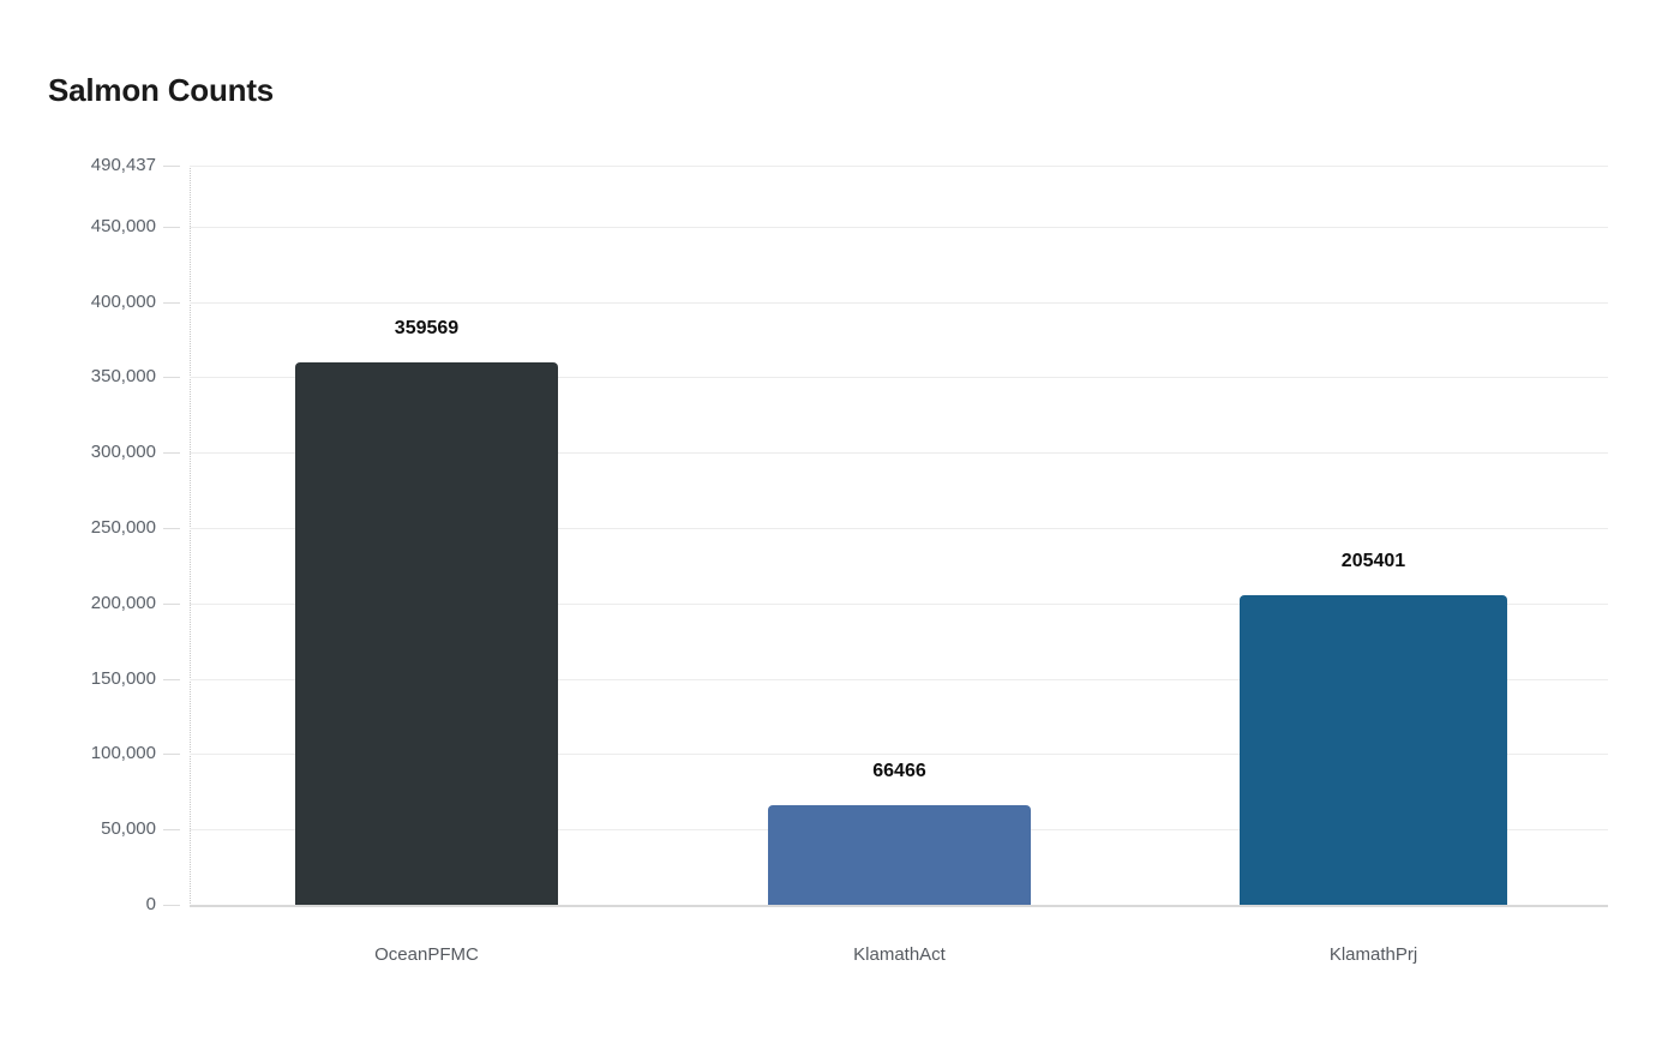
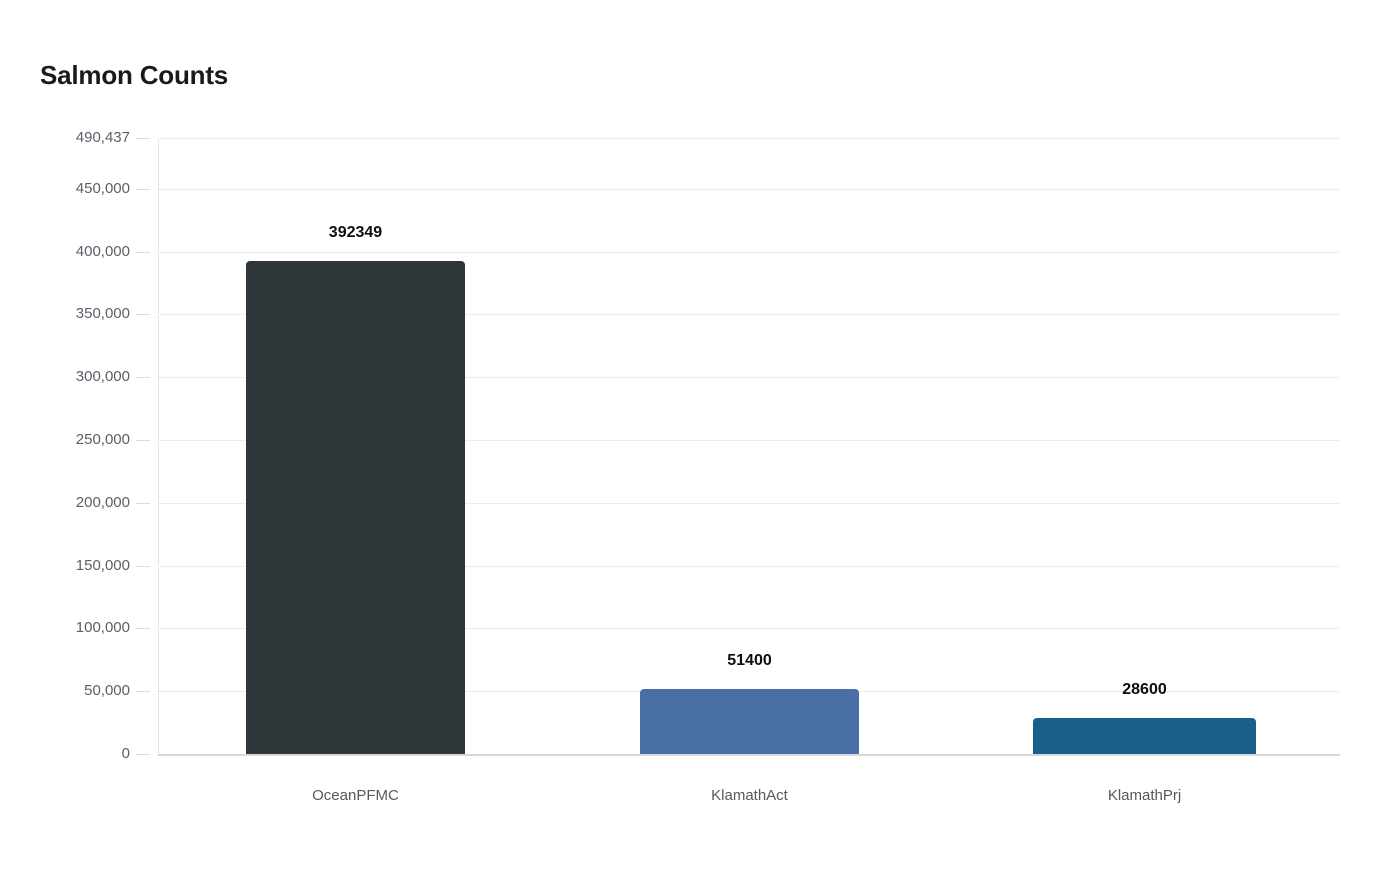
OceanPFMC: 359569 -> 392349
KlamathAct: 66466 -> 51400
KlamathPrj: 205401 -> 28600
